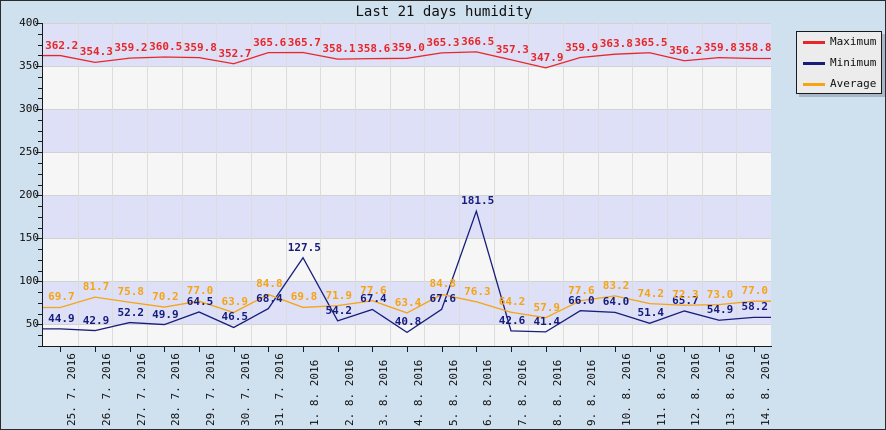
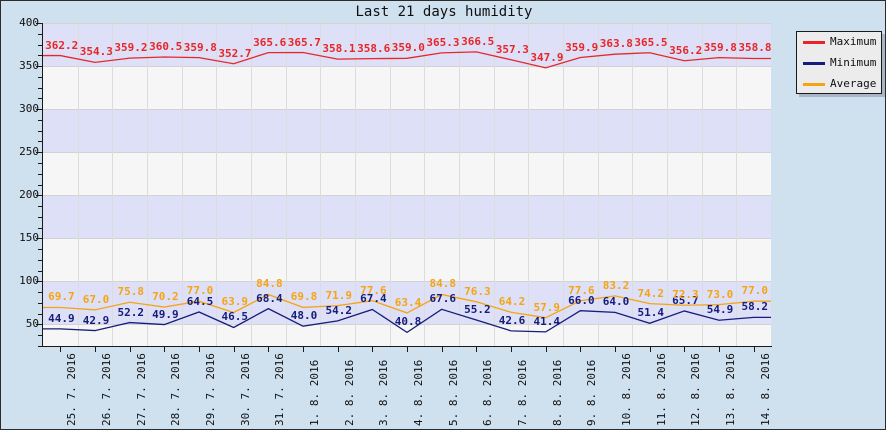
Average/26. 7. 2016: 81.7 -> 67.0
Minimum/1. 8. 2016: 127.5 -> 48.0
Minimum/6. 8. 2016: 181.5 -> 55.2
